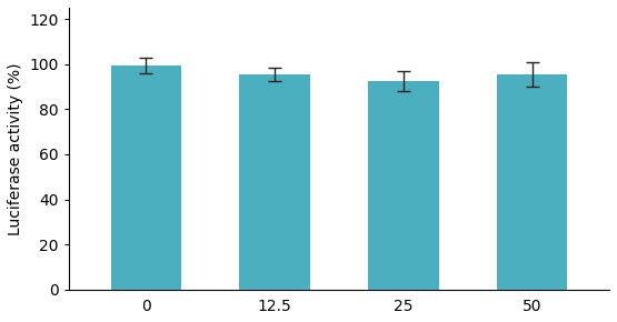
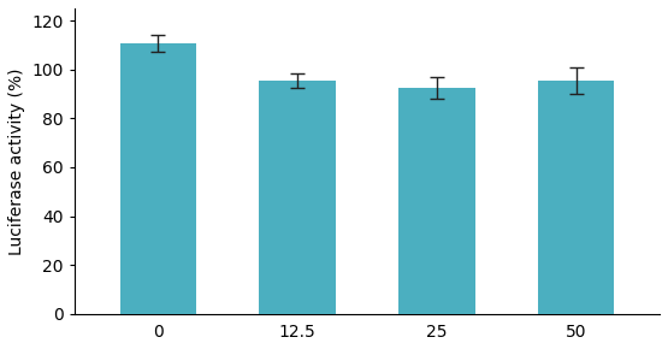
0: 99.5 -> 110.5
